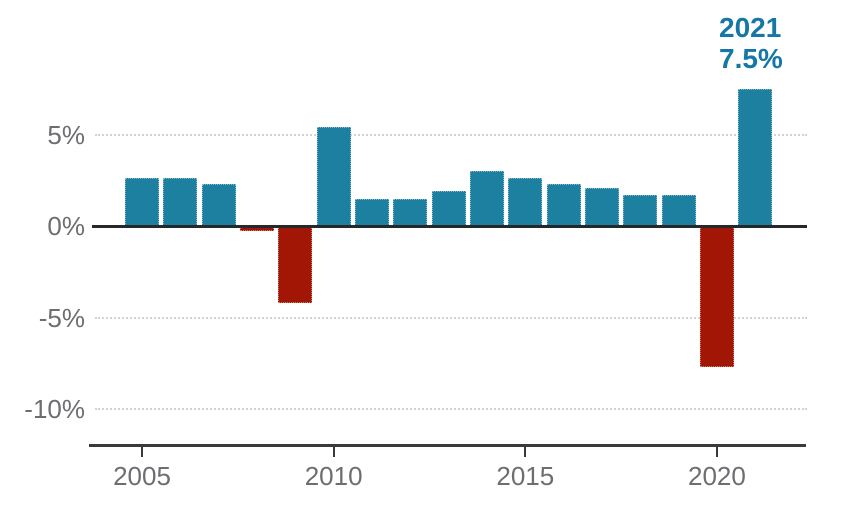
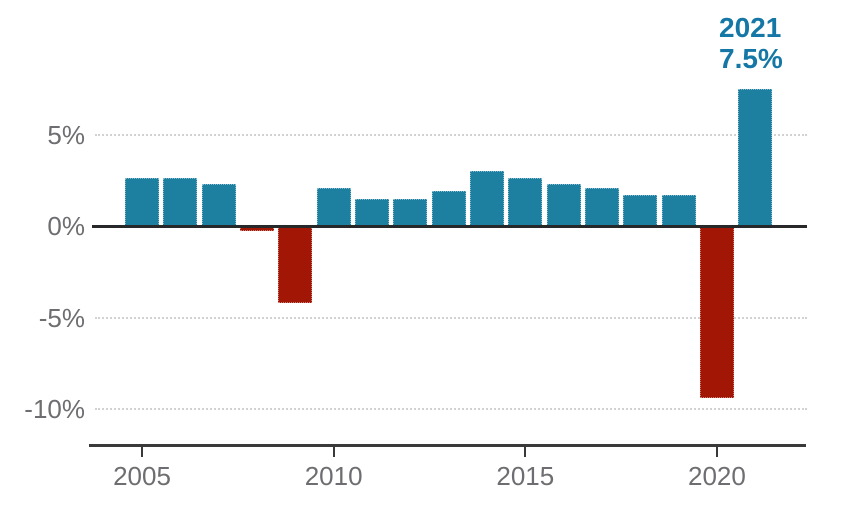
2010: 5.4% -> 2.1%
2020: -7.7% -> -9.4%
